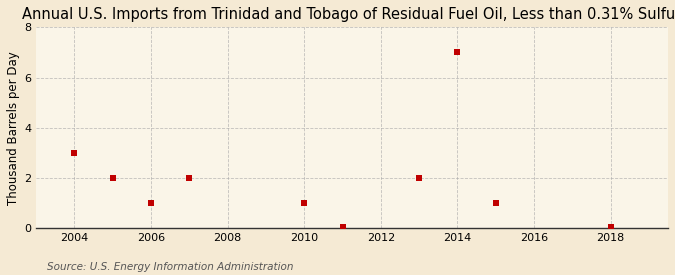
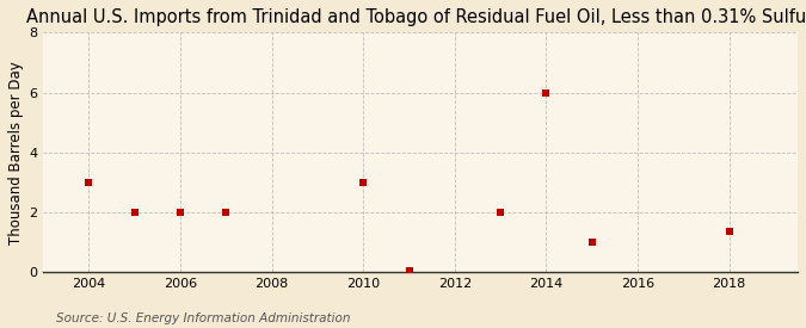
2006: 1.00 -> 2.00
2010: 1.00 -> 3.00
2014: 7.00 -> 6.00
2018: 0.05 -> 1.35
